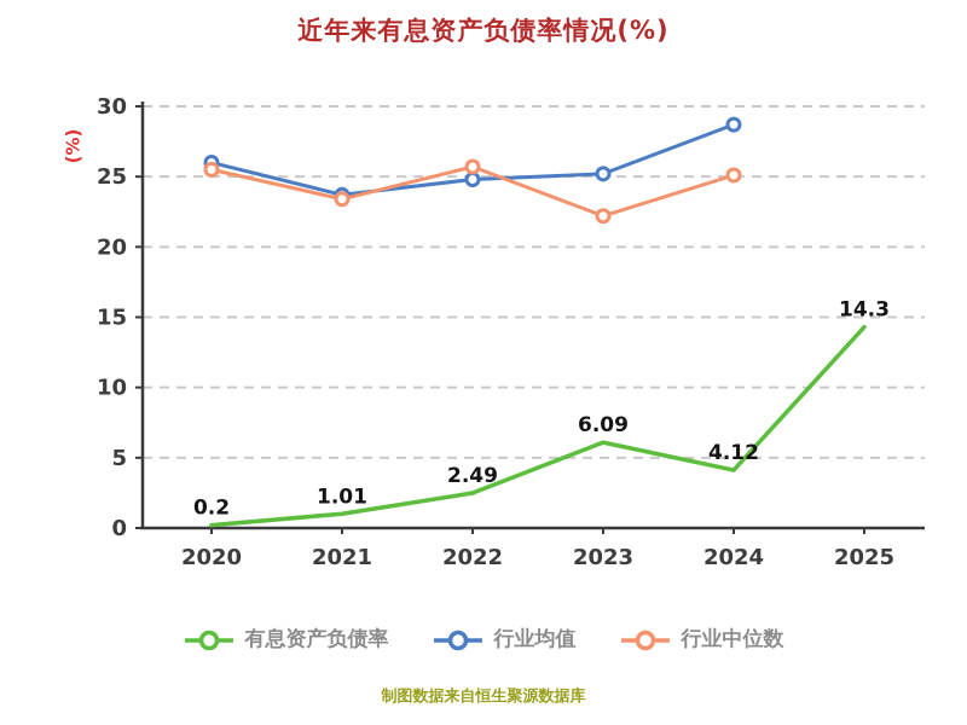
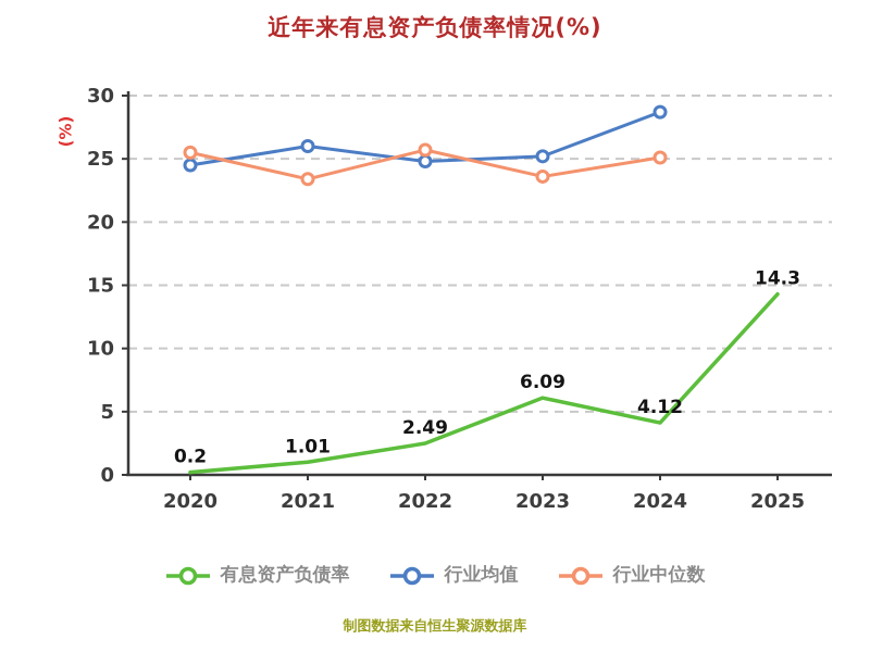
行业均值/2020: 26.0 -> 24.5
行业均值/2021: 23.7 -> 26.0
行业中位数/2023: 22.2 -> 23.6
